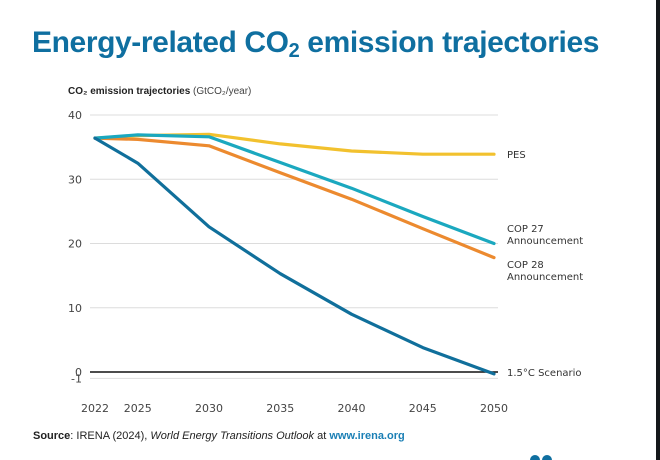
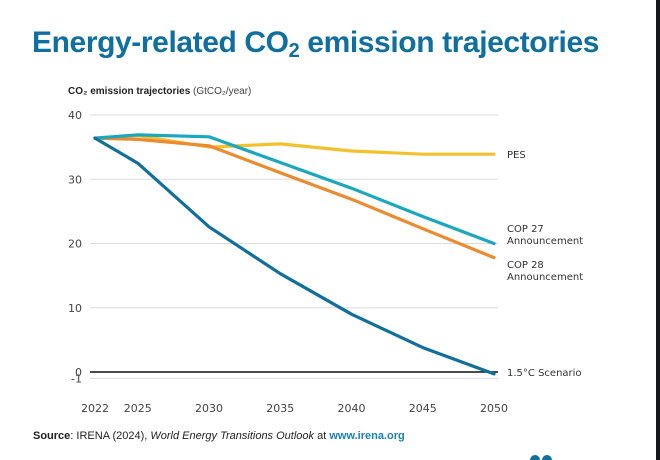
PES/2030: 37 -> 35
